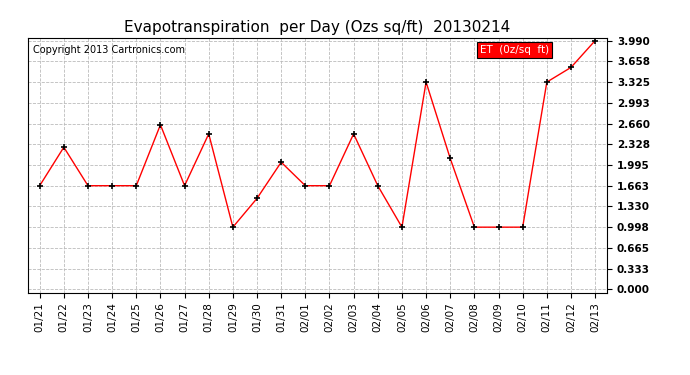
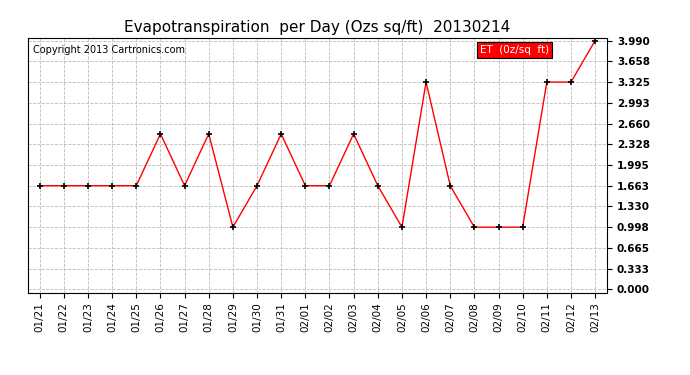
01/22: 2.28 -> 1.66
01/26: 2.64 -> 2.49
01/30: 1.46 -> 1.66
01/31: 2.04 -> 2.49
02/07: 2.10 -> 1.66
02/12: 3.56 -> 3.33
